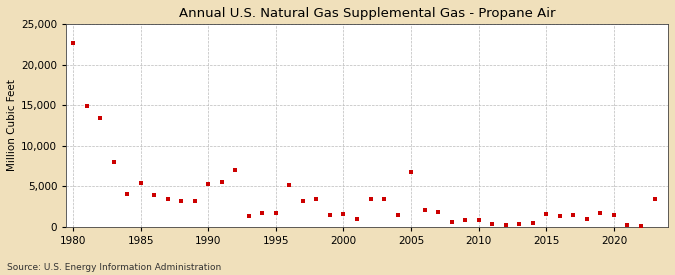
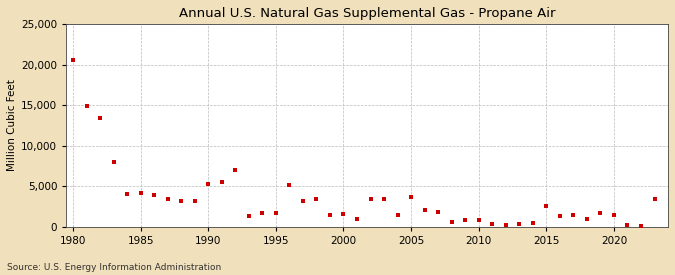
1980: 22,600 -> 20,500
1985: 5,400 -> 4,200
2005: 6,800 -> 3,700
2015: 1,600 -> 2,600
